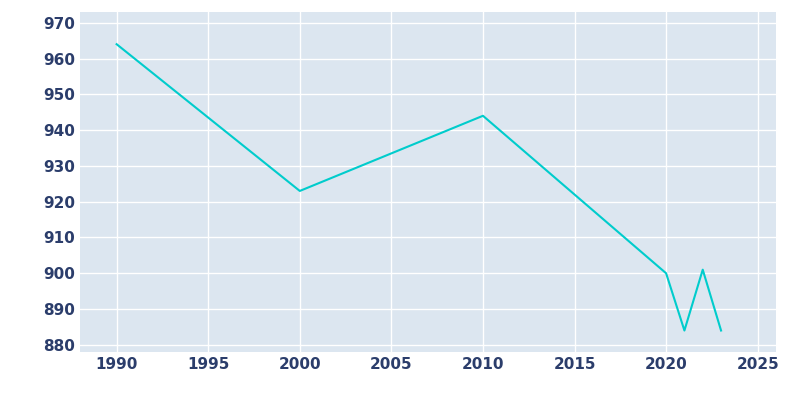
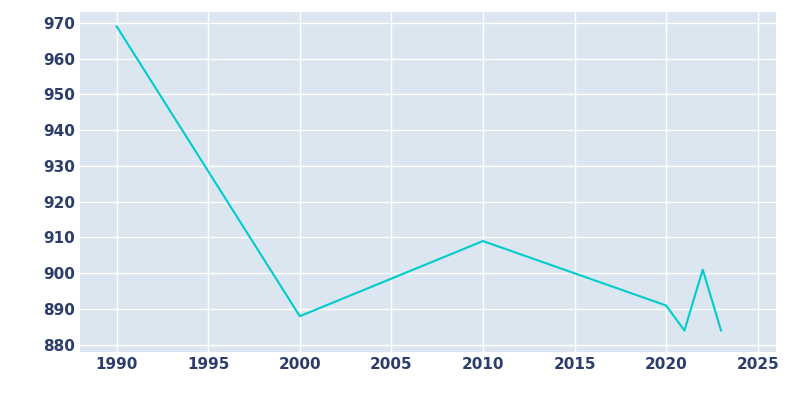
1990: 964 -> 969
2000: 923 -> 888
2010: 944 -> 909
2020: 900 -> 891
